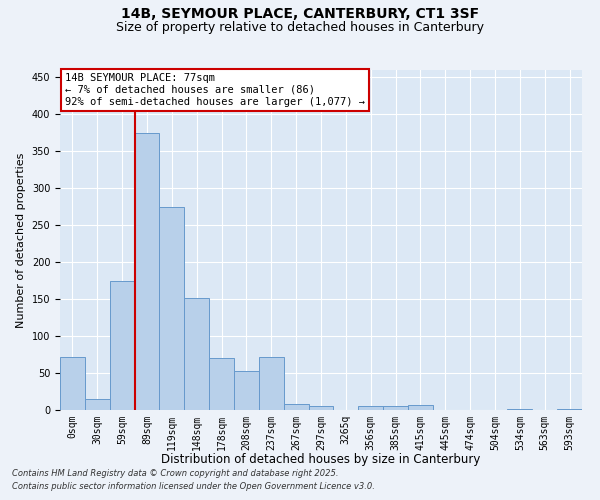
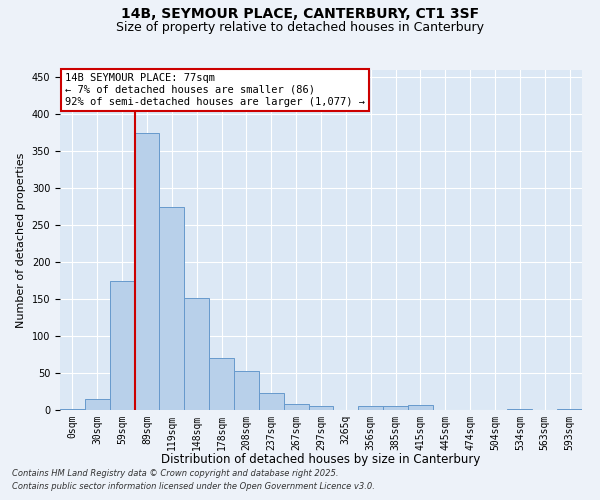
0sqm: 72 -> 2
237sqm: 72 -> 23
